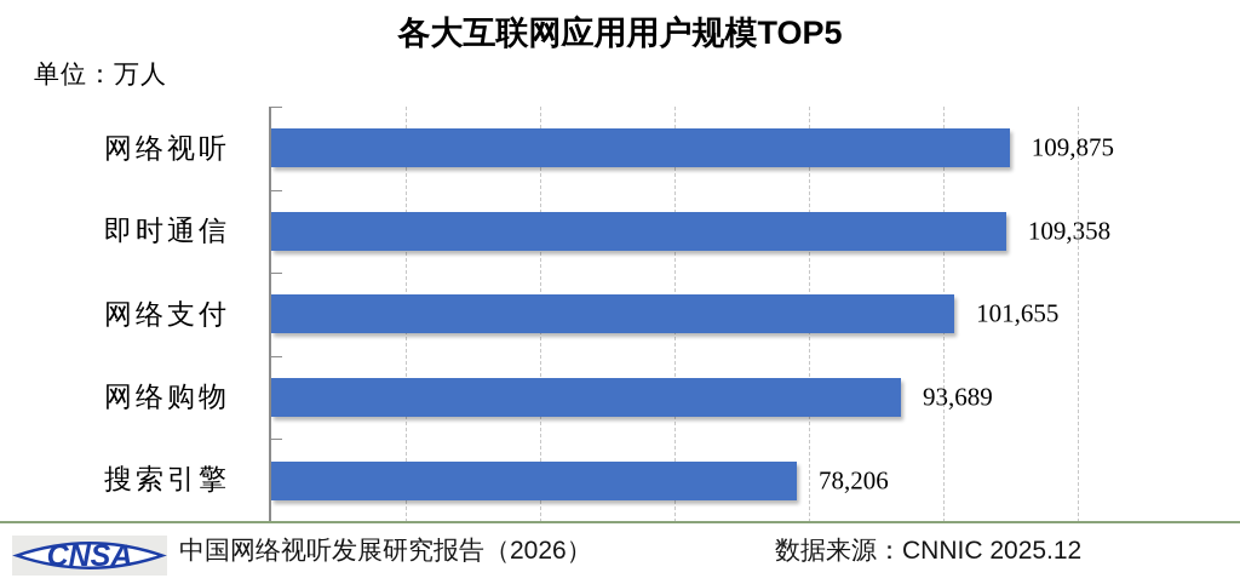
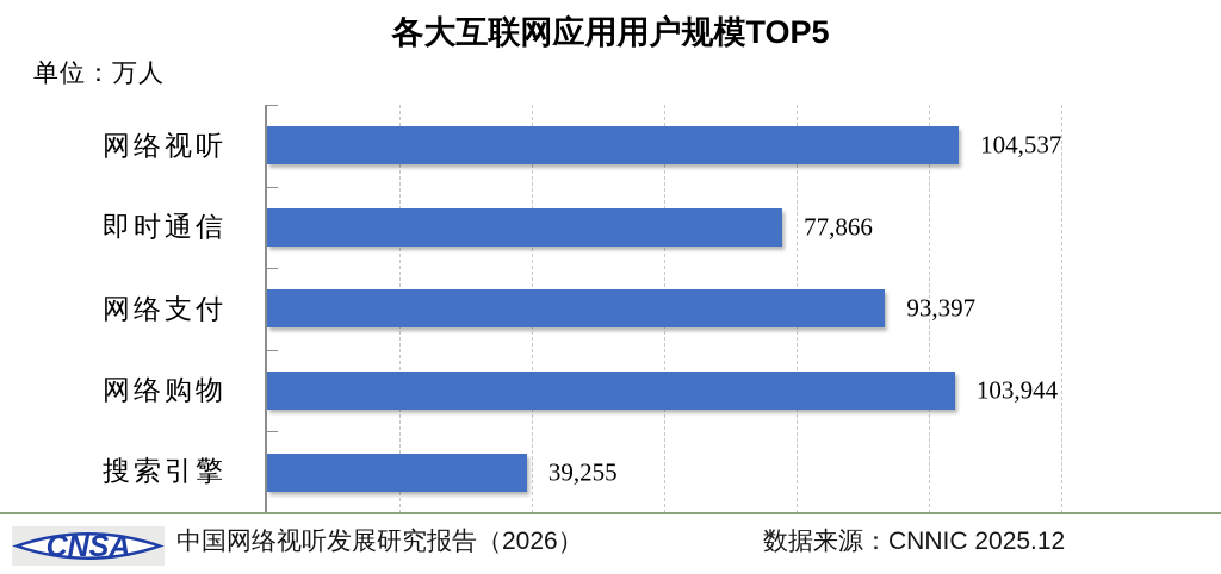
网络视听: 109,875 -> 104,537
即时通信: 109,358 -> 77,866
网络支付: 101,655 -> 93,397
网络购物: 93,689 -> 103,944
搜索引擎: 78,206 -> 39,255
